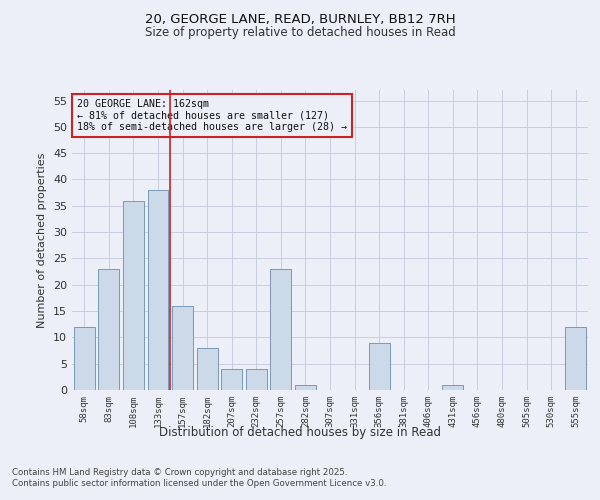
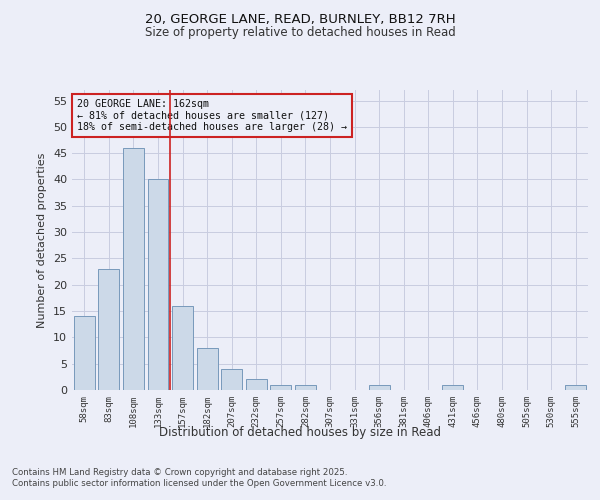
58sqm: 12 -> 14
108sqm: 36 -> 46
133sqm: 38 -> 40
232sqm: 4 -> 2
257sqm: 23 -> 1
356sqm: 9 -> 1
555sqm: 12 -> 1
